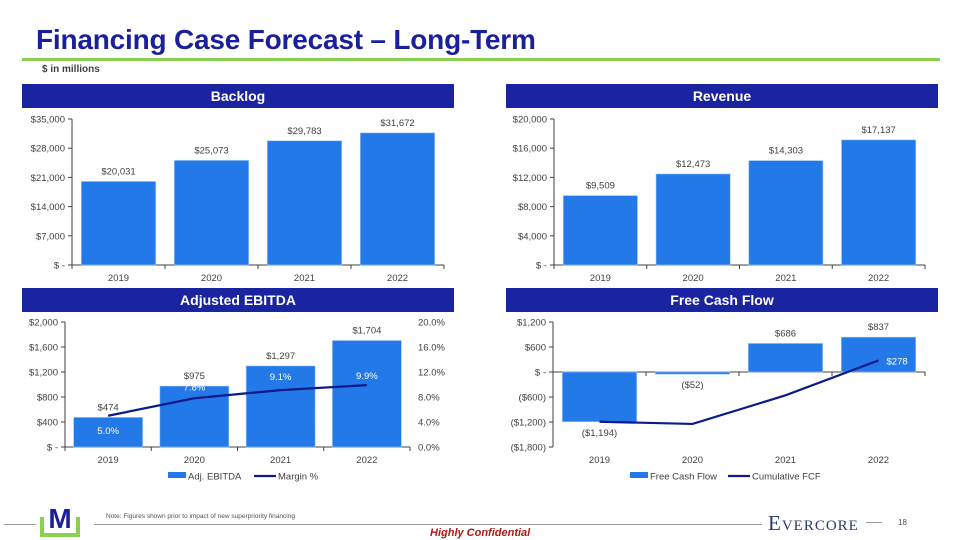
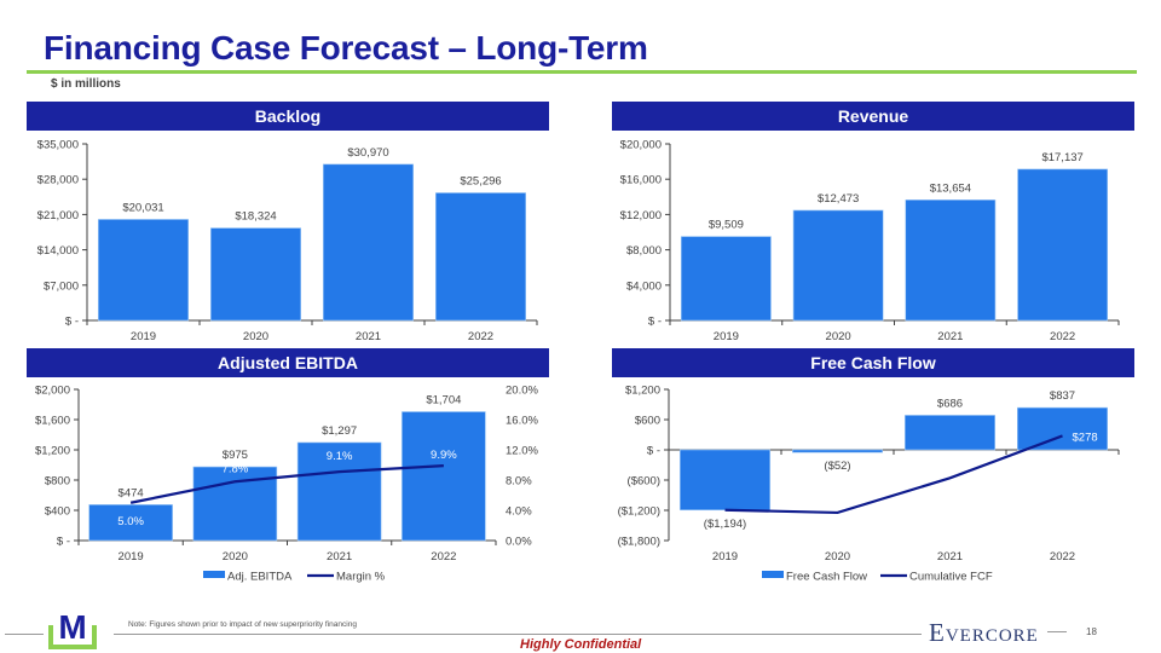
Backlog/2020: $25,073 -> $18,324
Backlog/2021: $29,783 -> $30,970
Backlog/2022: $31,672 -> $25,296
Revenue/2021: $14,303 -> $13,654
